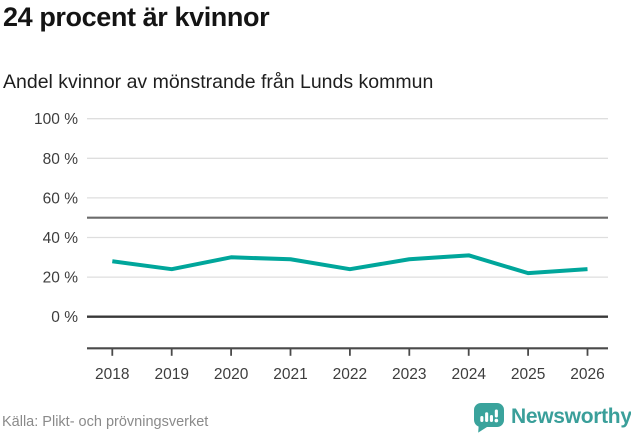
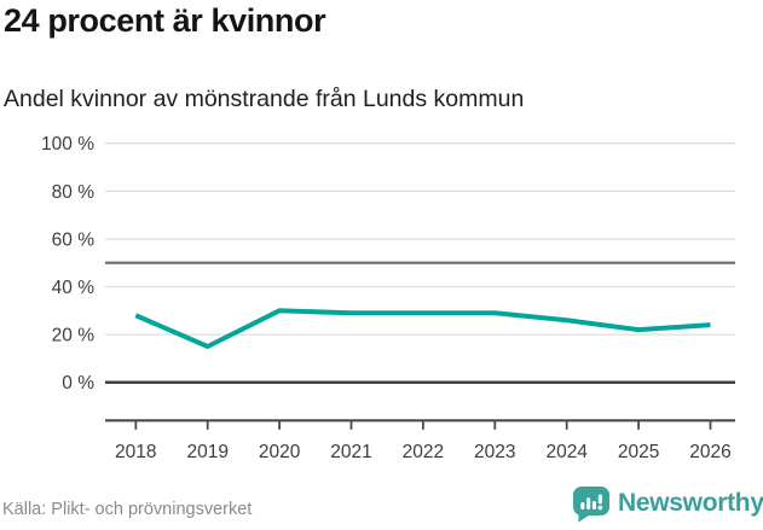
2019: 24% -> 15%
2022: 24% -> 29%
2024: 31% -> 26%
